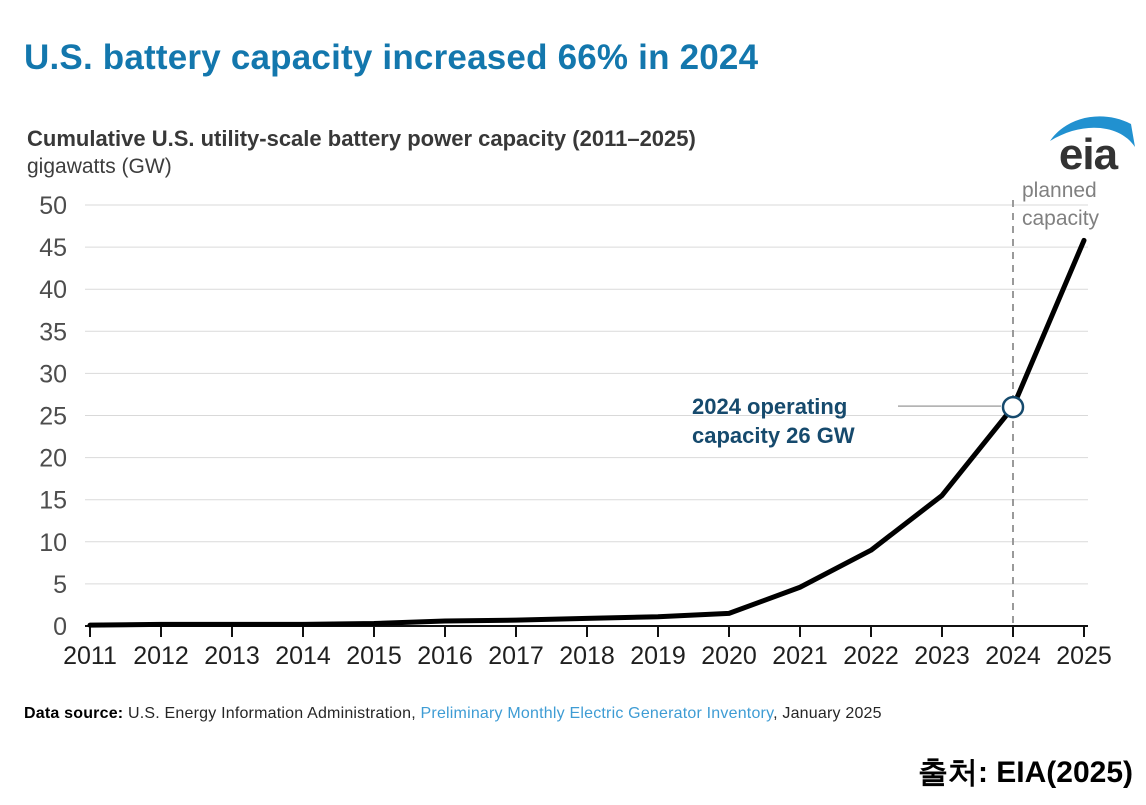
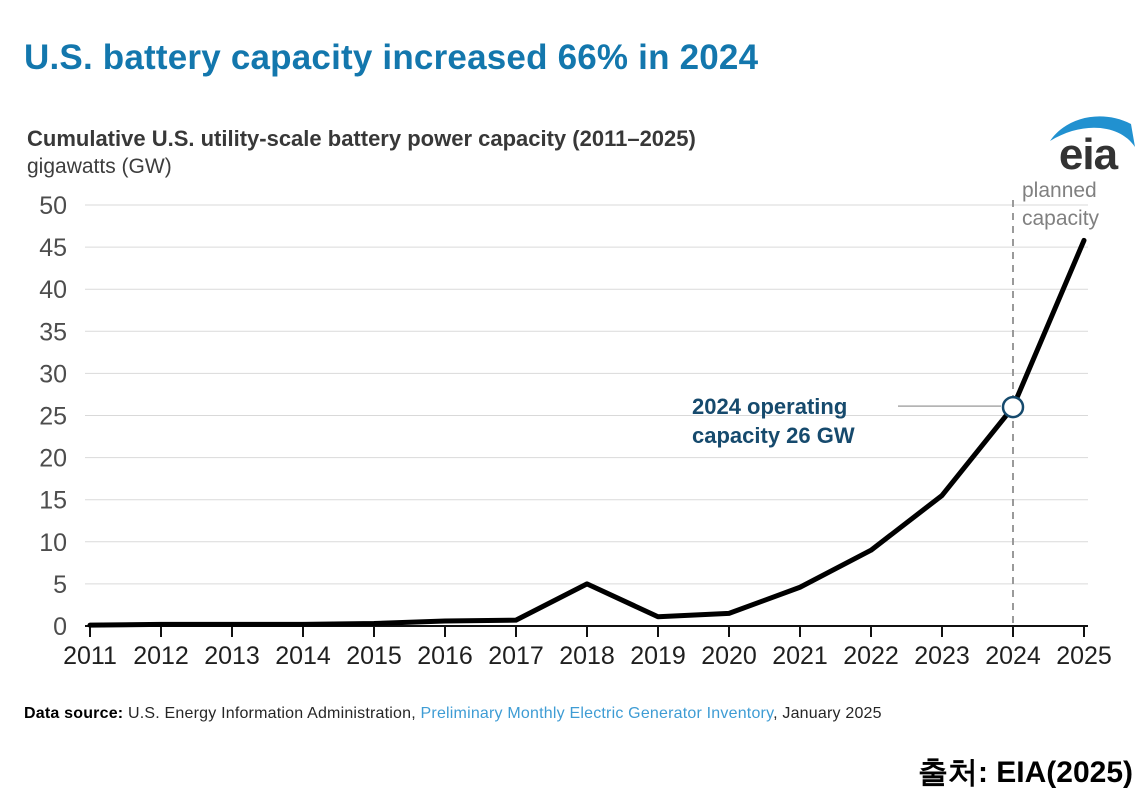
2018: 1 -> 5
